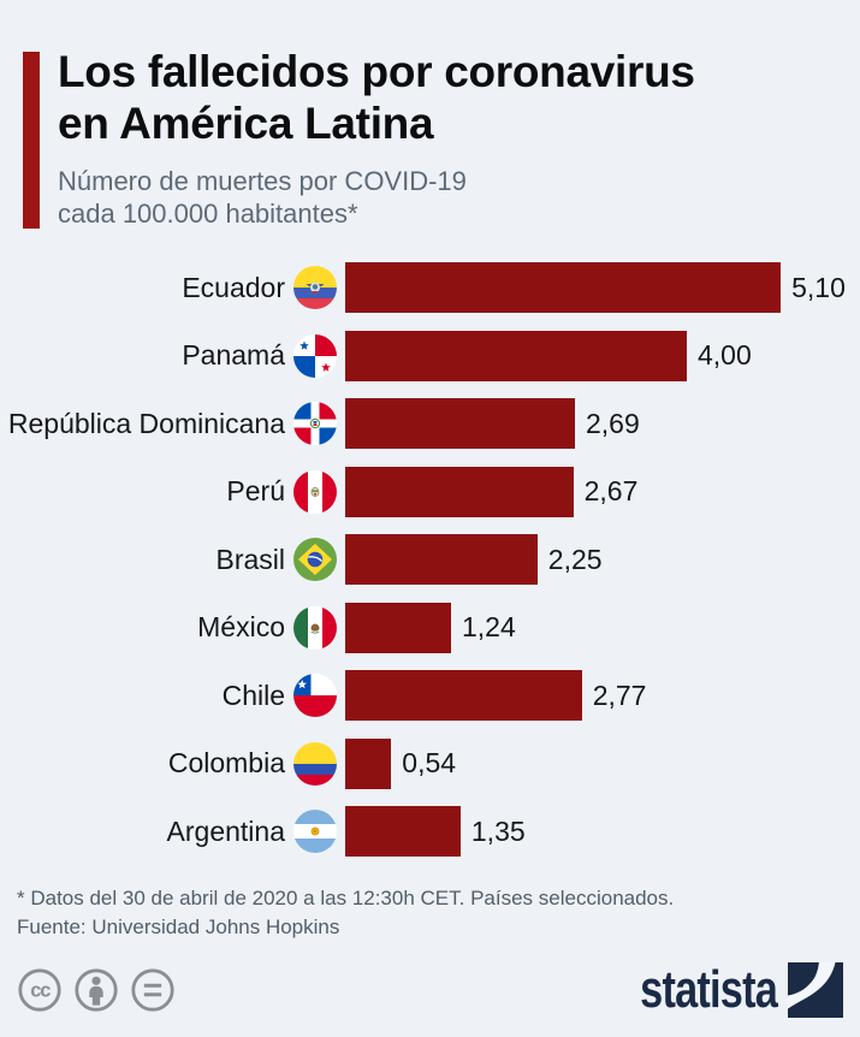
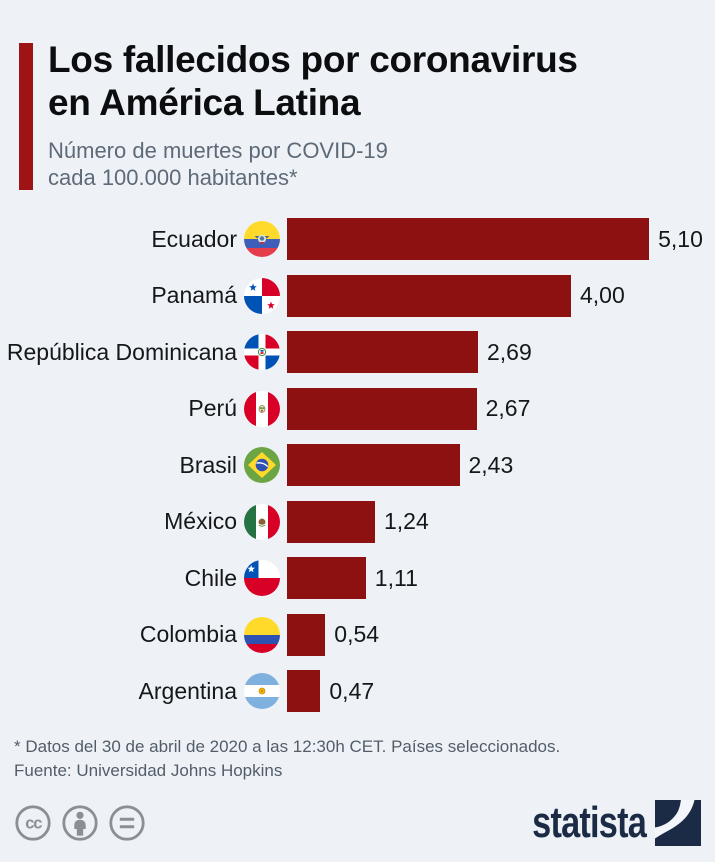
Brasil: 2,25 -> 2,43
Chile: 2,77 -> 1,11
Argentina: 1,35 -> 0,47
